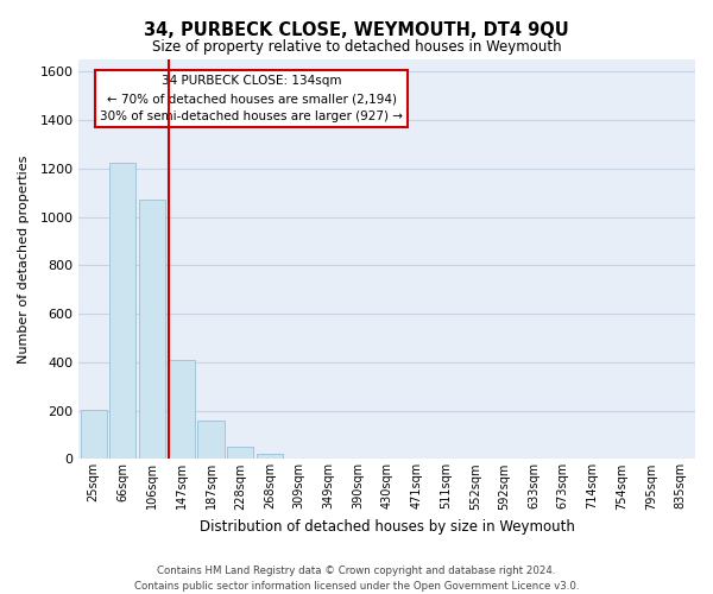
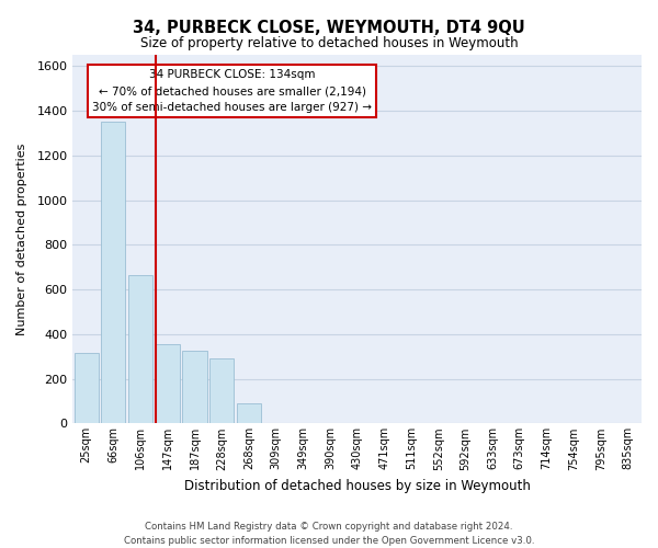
25sqm: 205 -> 315
66sqm: 1225 -> 1350
106sqm: 1070 -> 665
147sqm: 410 -> 355
187sqm: 160 -> 325
228sqm: 52 -> 290
268sqm: 20 -> 90
